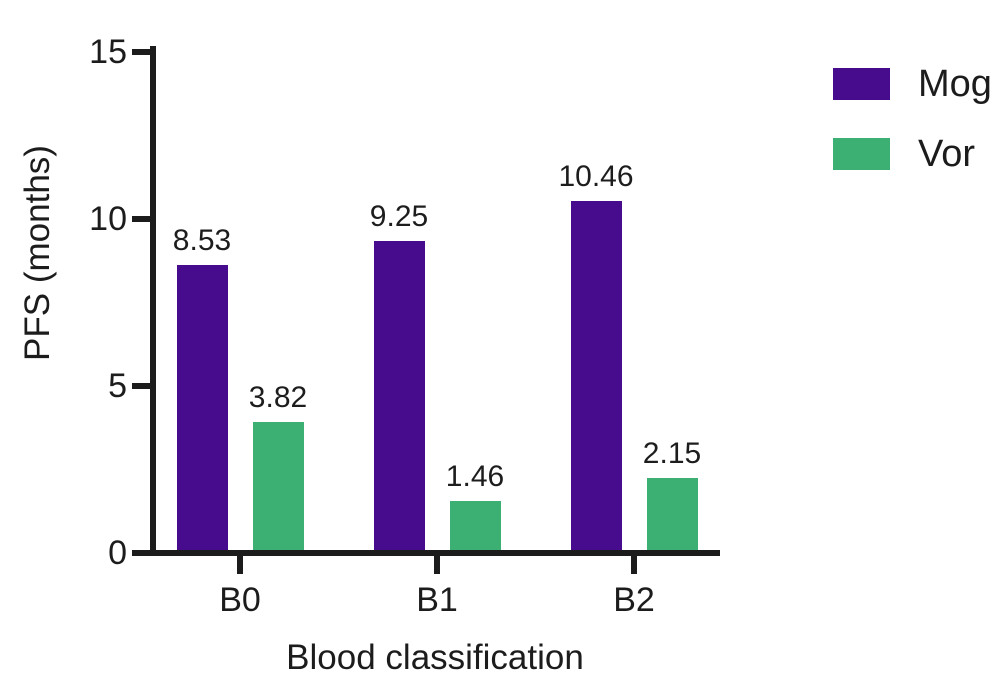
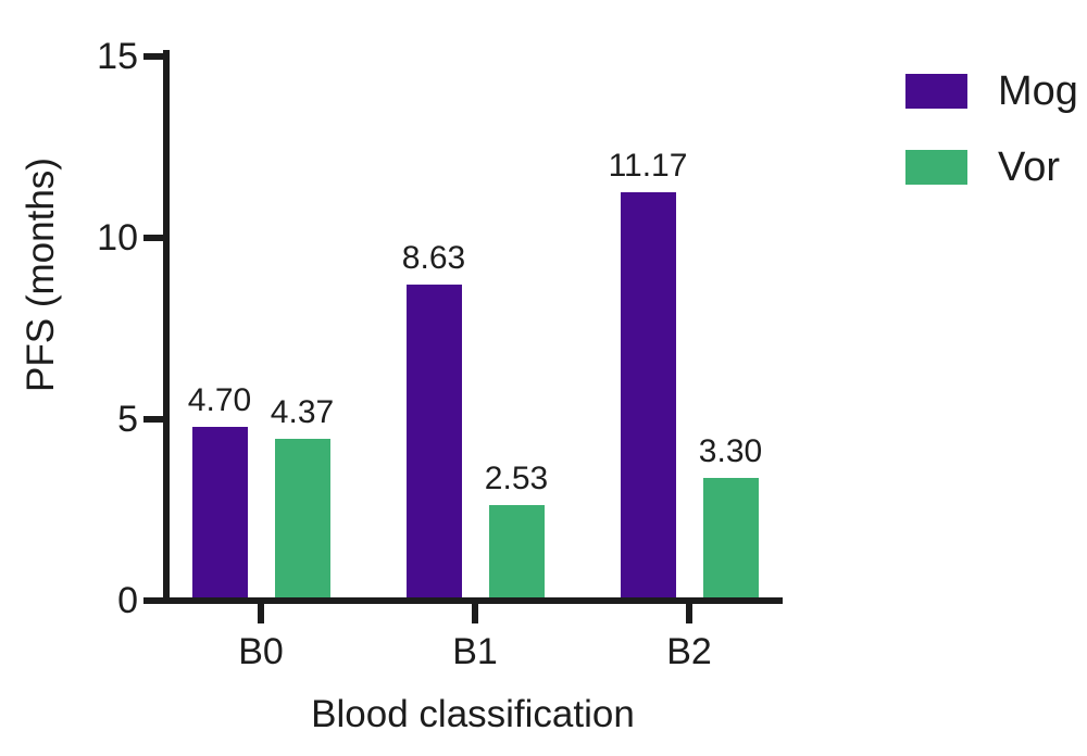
Mog/B0: 8.53 -> 4.70
Vor/B0: 3.82 -> 4.37
Mog/B1: 9.25 -> 8.63
Vor/B1: 1.46 -> 2.53
Mog/B2: 10.46 -> 11.17
Vor/B2: 2.15 -> 3.30
